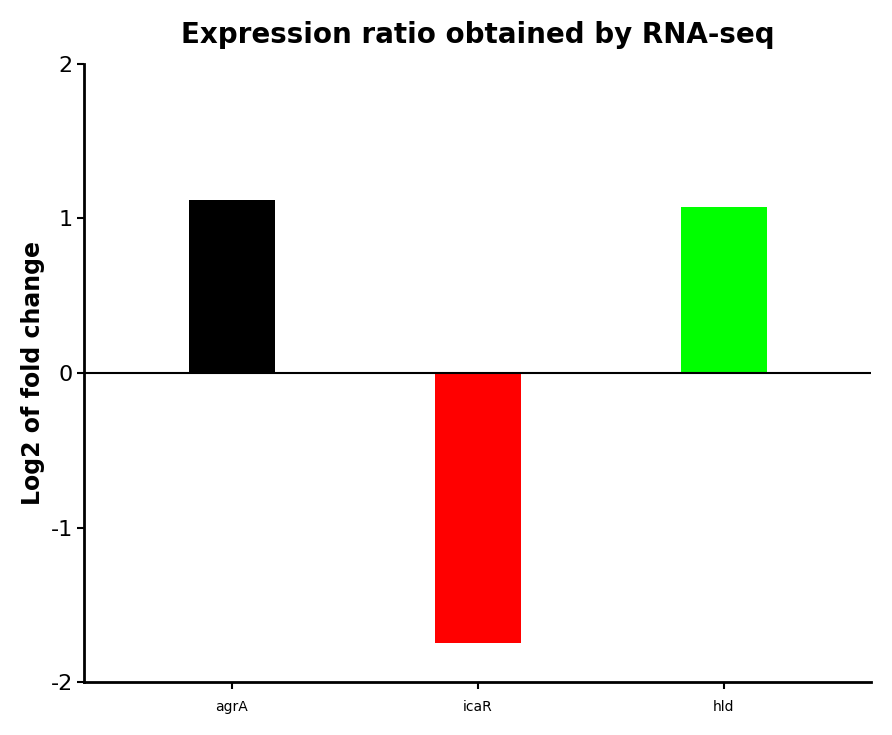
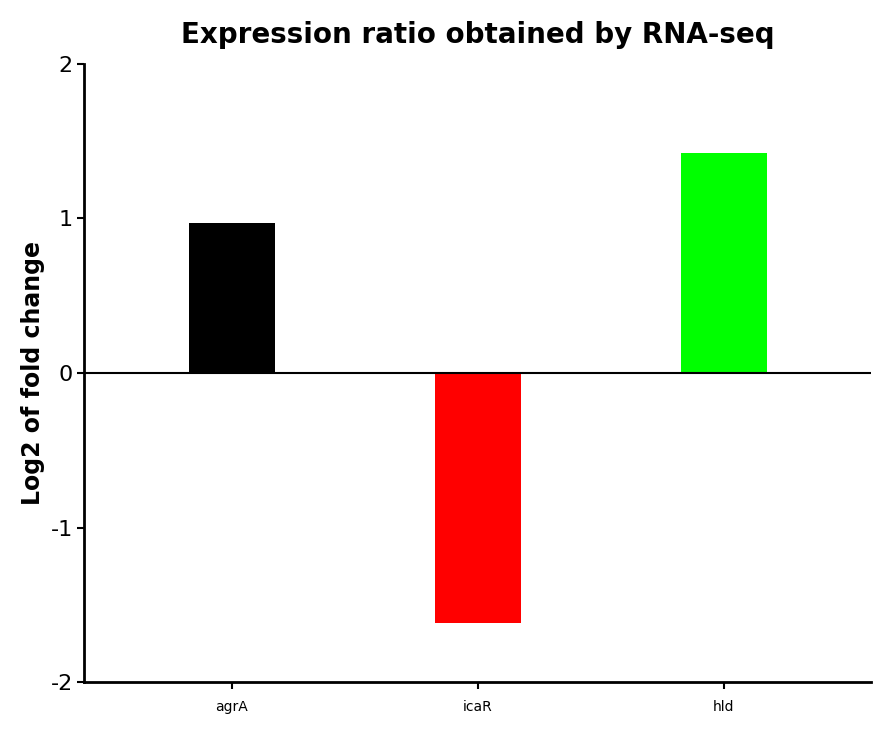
agrA: 1.12 -> 0.97
icaR: -1.75 -> -1.62
hld: 1.07 -> 1.42
